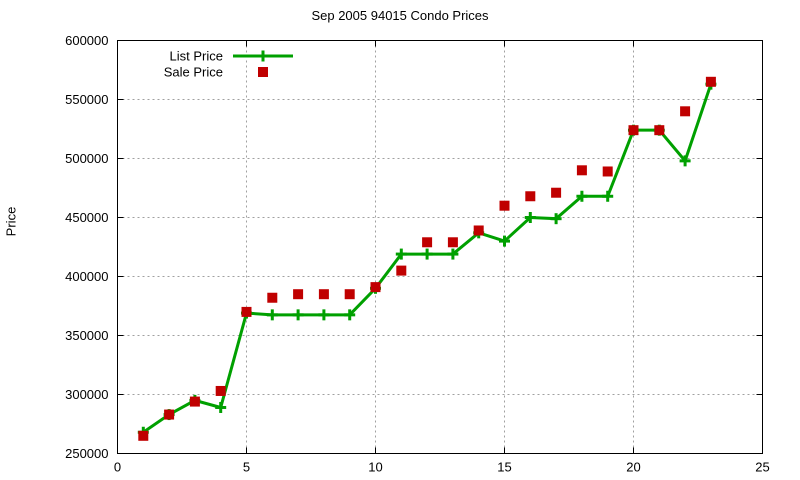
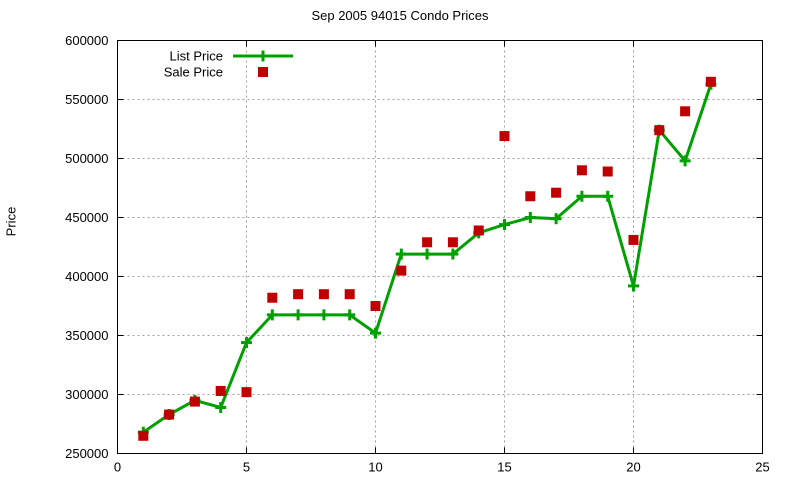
List Price/5: 369000 -> 344000
Sale Price/5: 370000 -> 302000
List Price/10: 390000 -> 352000
Sale Price/10: 391000 -> 375000
List Price/15: 430000 -> 444000
Sale Price/15: 460000 -> 519000
List Price/20: 524000 -> 392000
Sale Price/20: 524000 -> 431000
